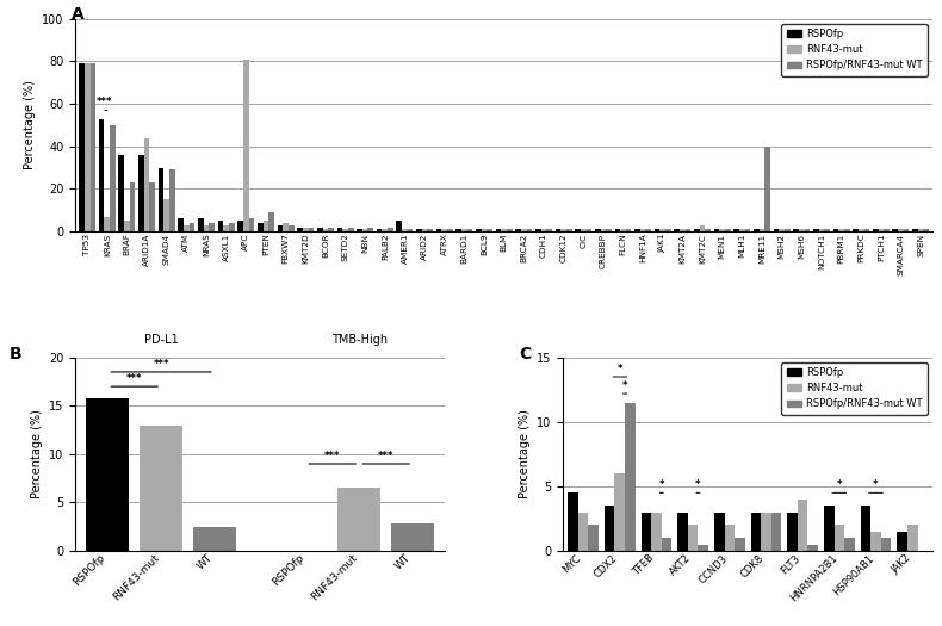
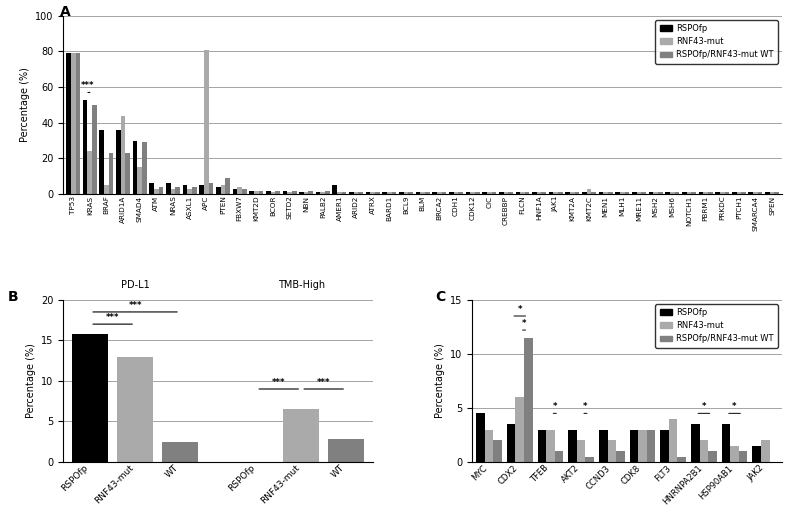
RNF43-mut/KRAS: 7 -> 24
RSPOfp/RNF43-mut WT/MRE11: 40 -> 1
